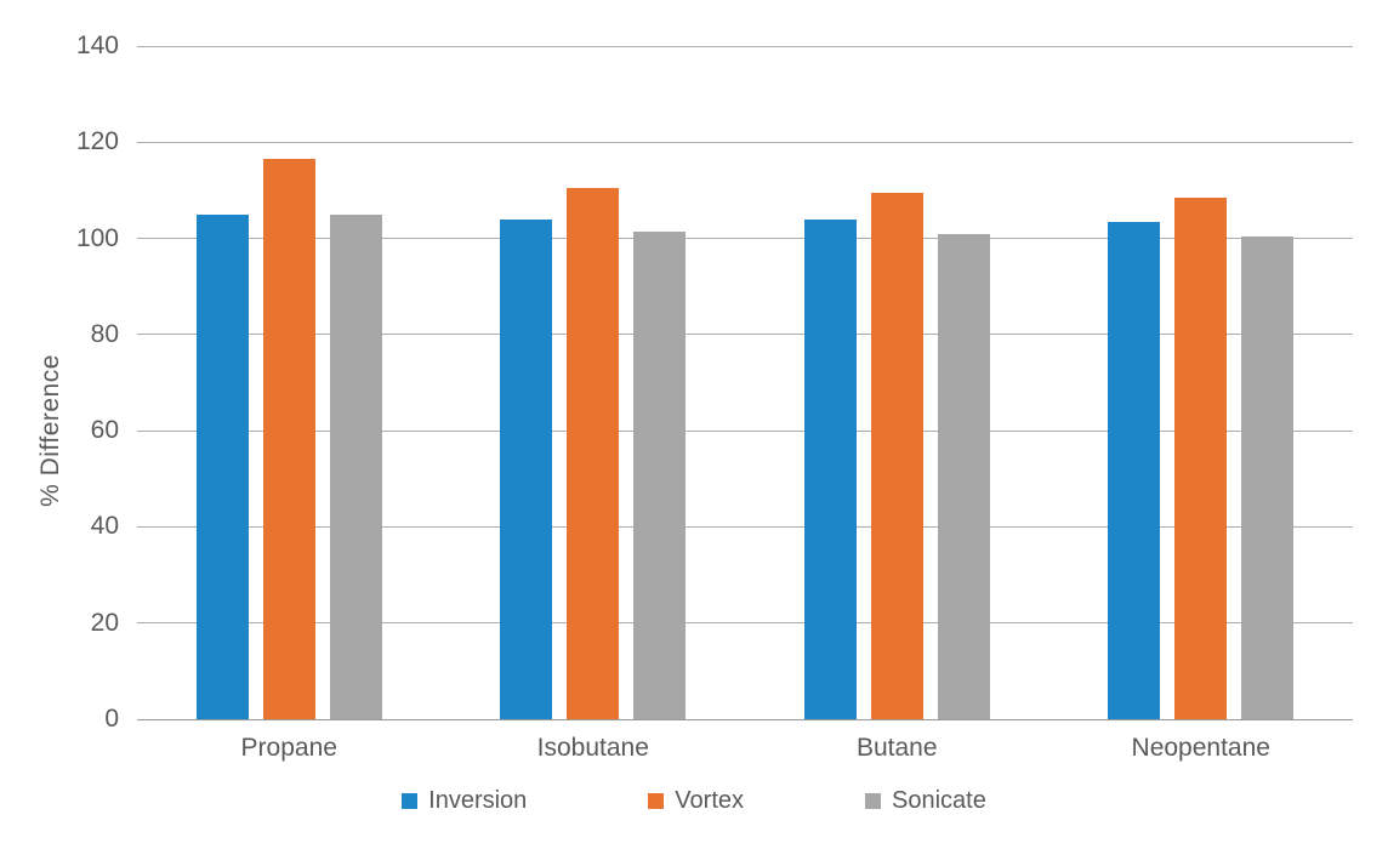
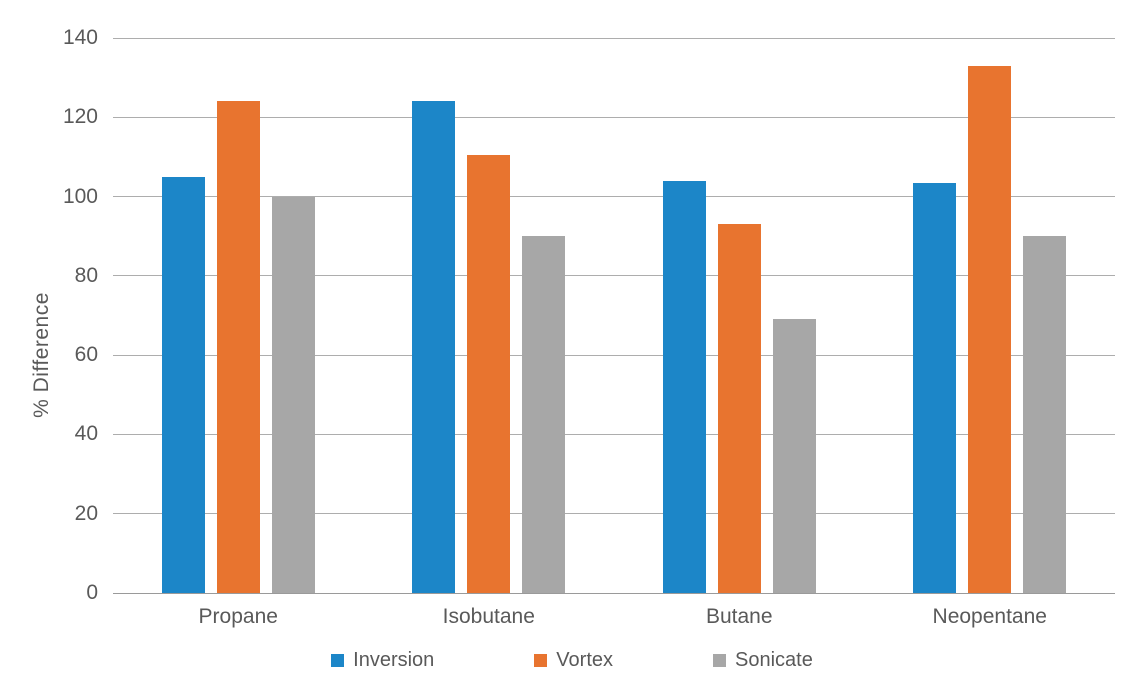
Vortex/Propane: 116 -> 124
Sonicate/Propane: 105 -> 100
Inversion/Isobutane: 104 -> 124
Sonicate/Isobutane: 102 -> 90
Vortex/Butane: 110 -> 93
Sonicate/Butane: 101 -> 69
Vortex/Neopentane: 108 -> 133
Sonicate/Neopentane: 100 -> 90
